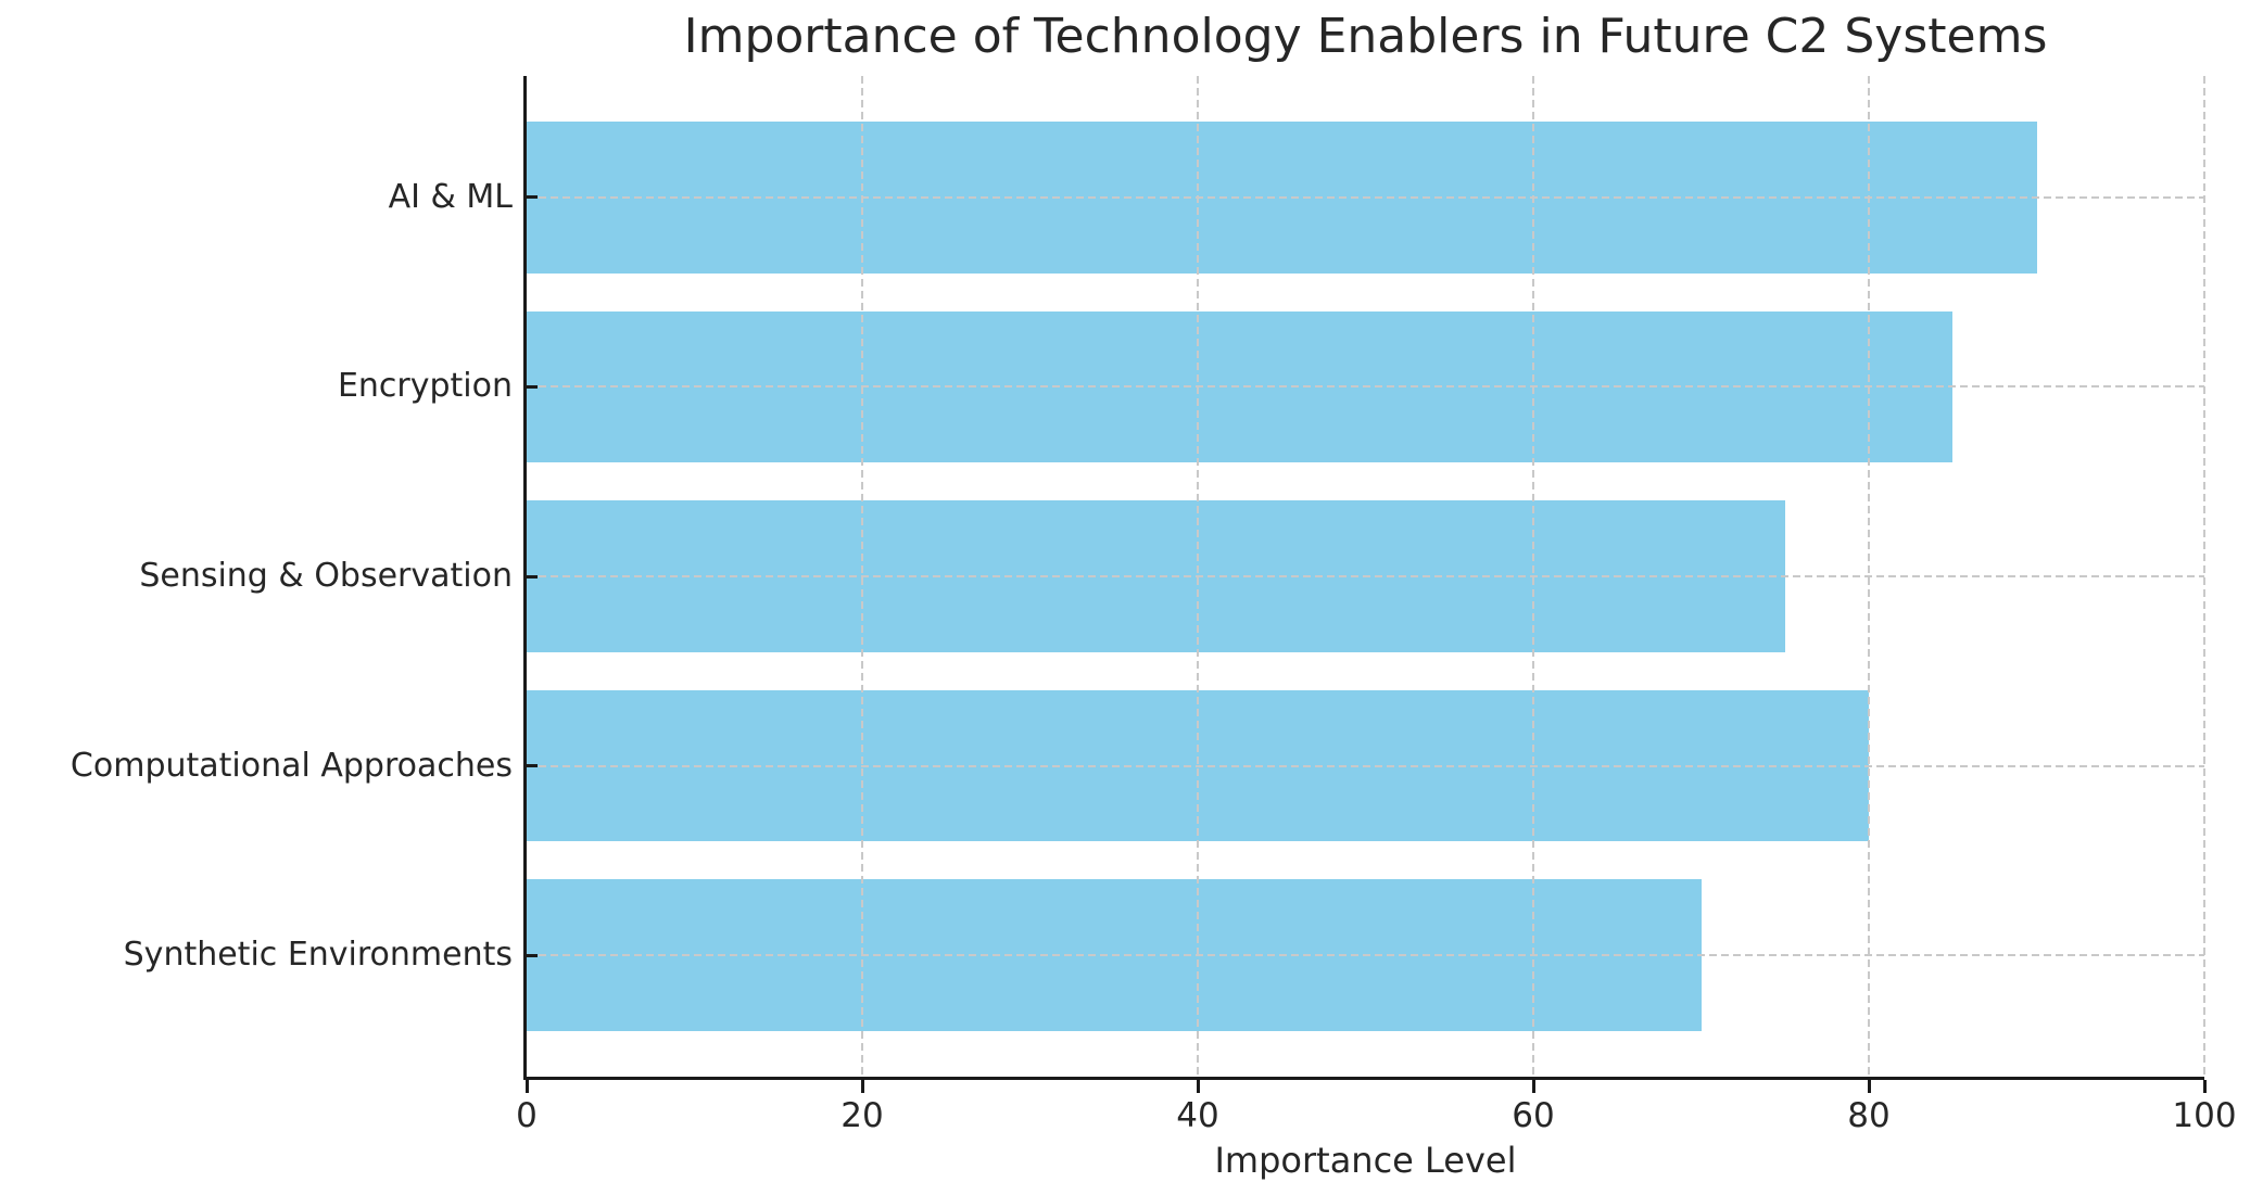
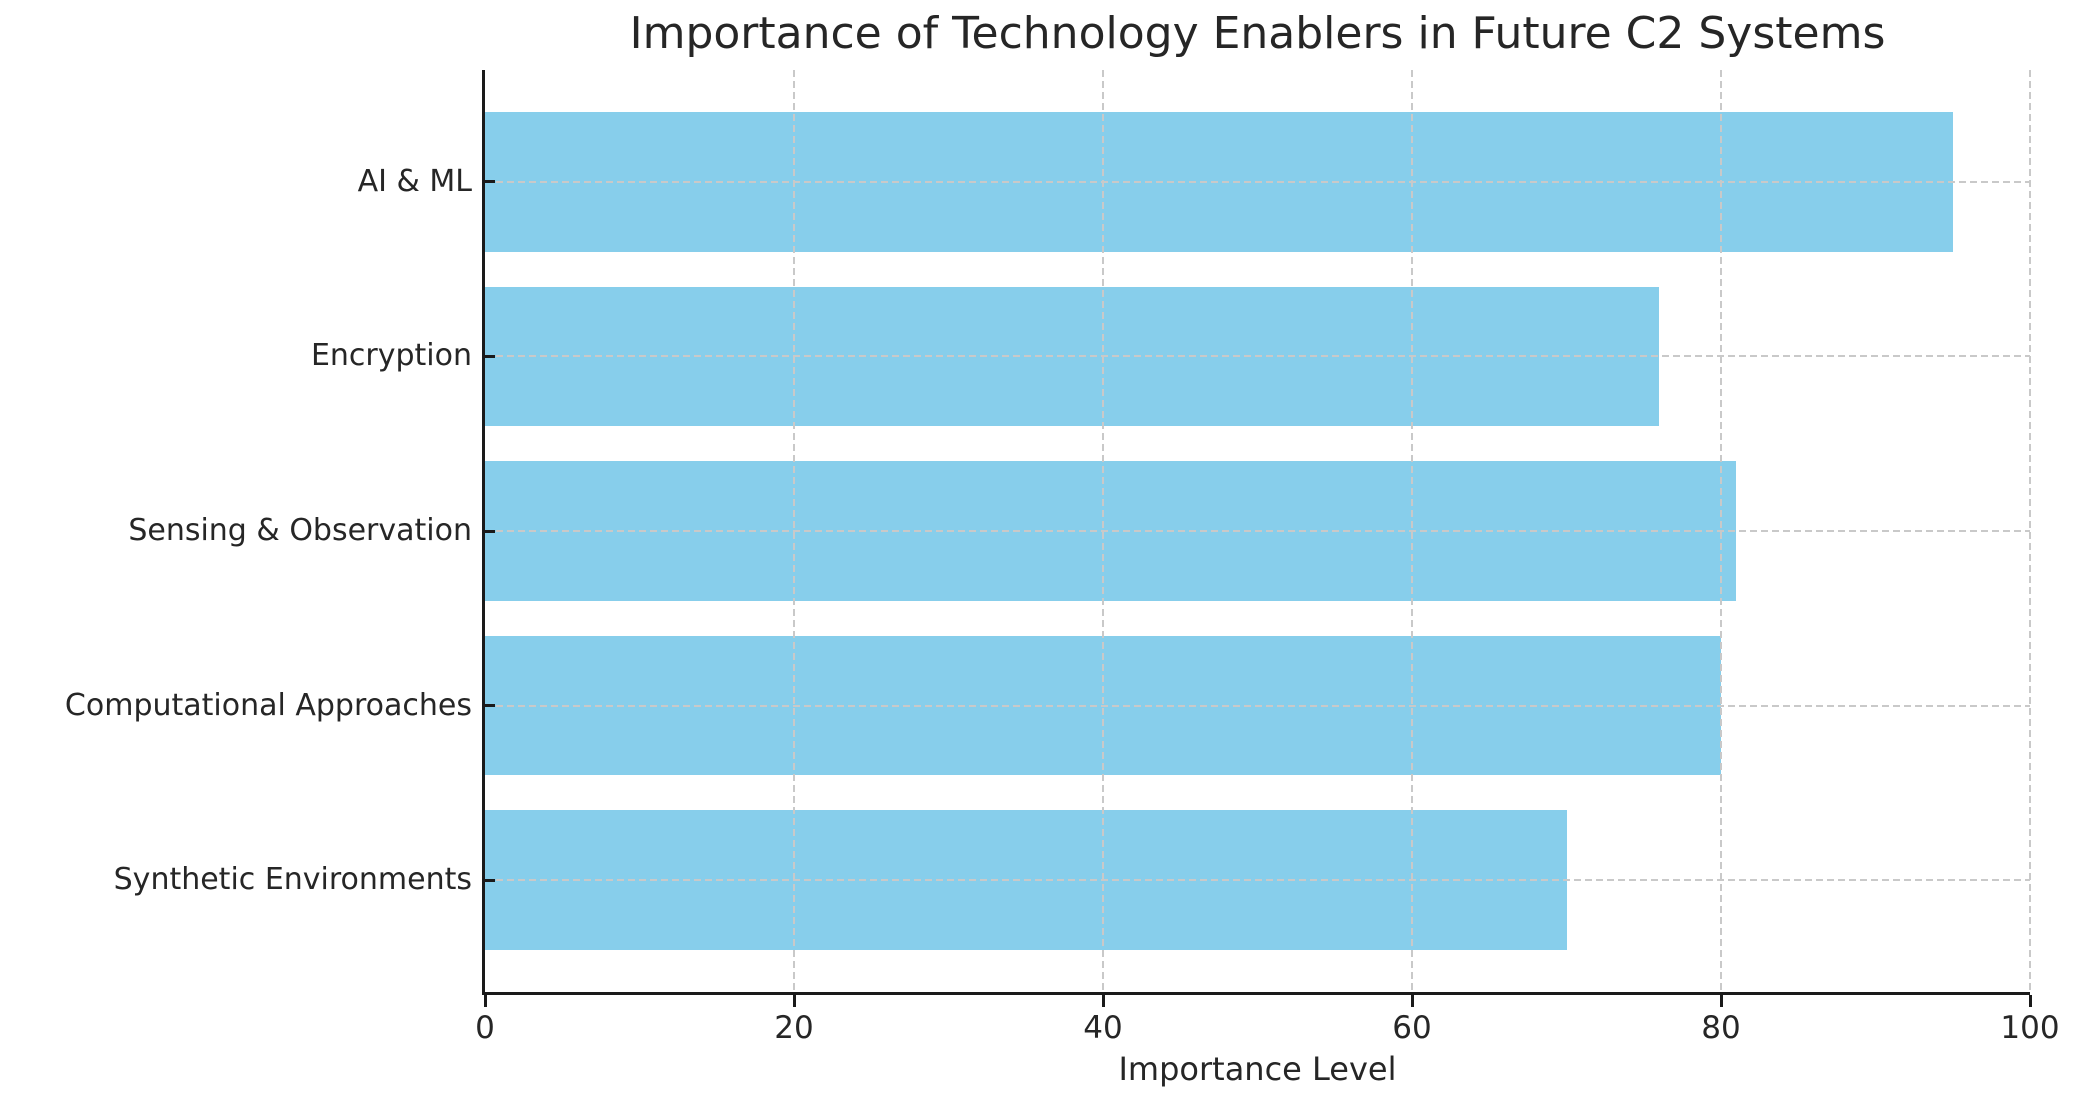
AI & ML: 90 -> 95
Encryption: 85 -> 76
Sensing & Observation: 75 -> 81
